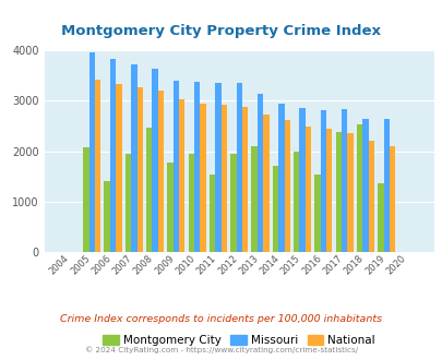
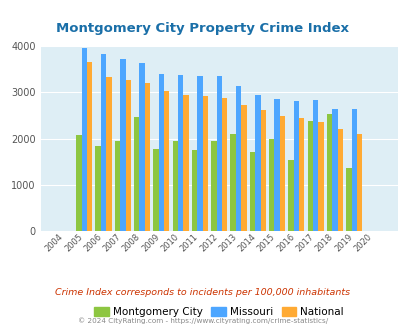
National/2005: 3410 -> 3650
Montgomery City/2006: 1400 -> 1850
Montgomery City/2011: 1530 -> 1750
